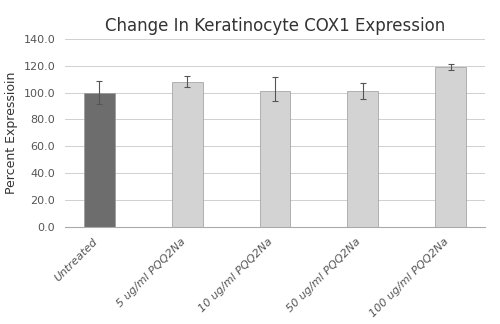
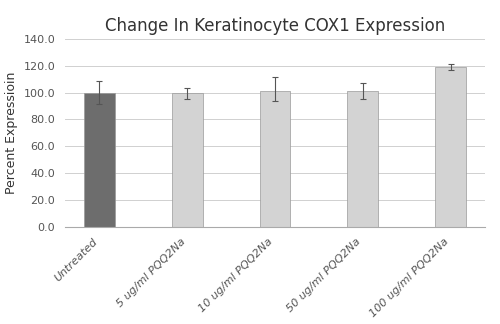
5 ug/ml PQQ2Na: 108 -> 100
